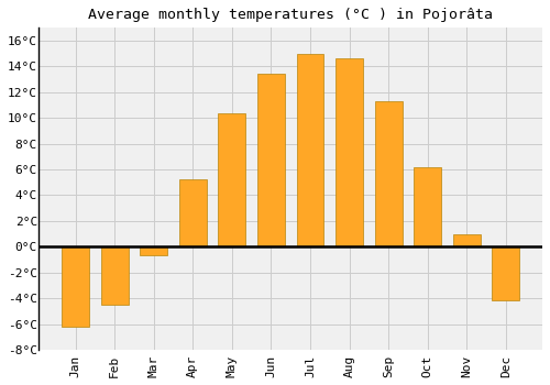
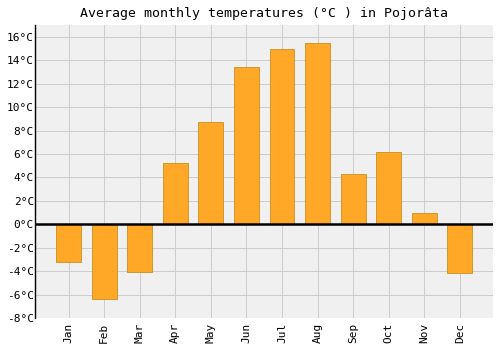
Jan: -6.2°C -> -3.2°C
Feb: -4.5°C -> -6.4°C
Mar: -0.7°C -> -4.1°C
May: 10.4°C -> 8.7°C
Aug: 14.6°C -> 15.5°C
Sep: 11.3°C -> 4.3°C
